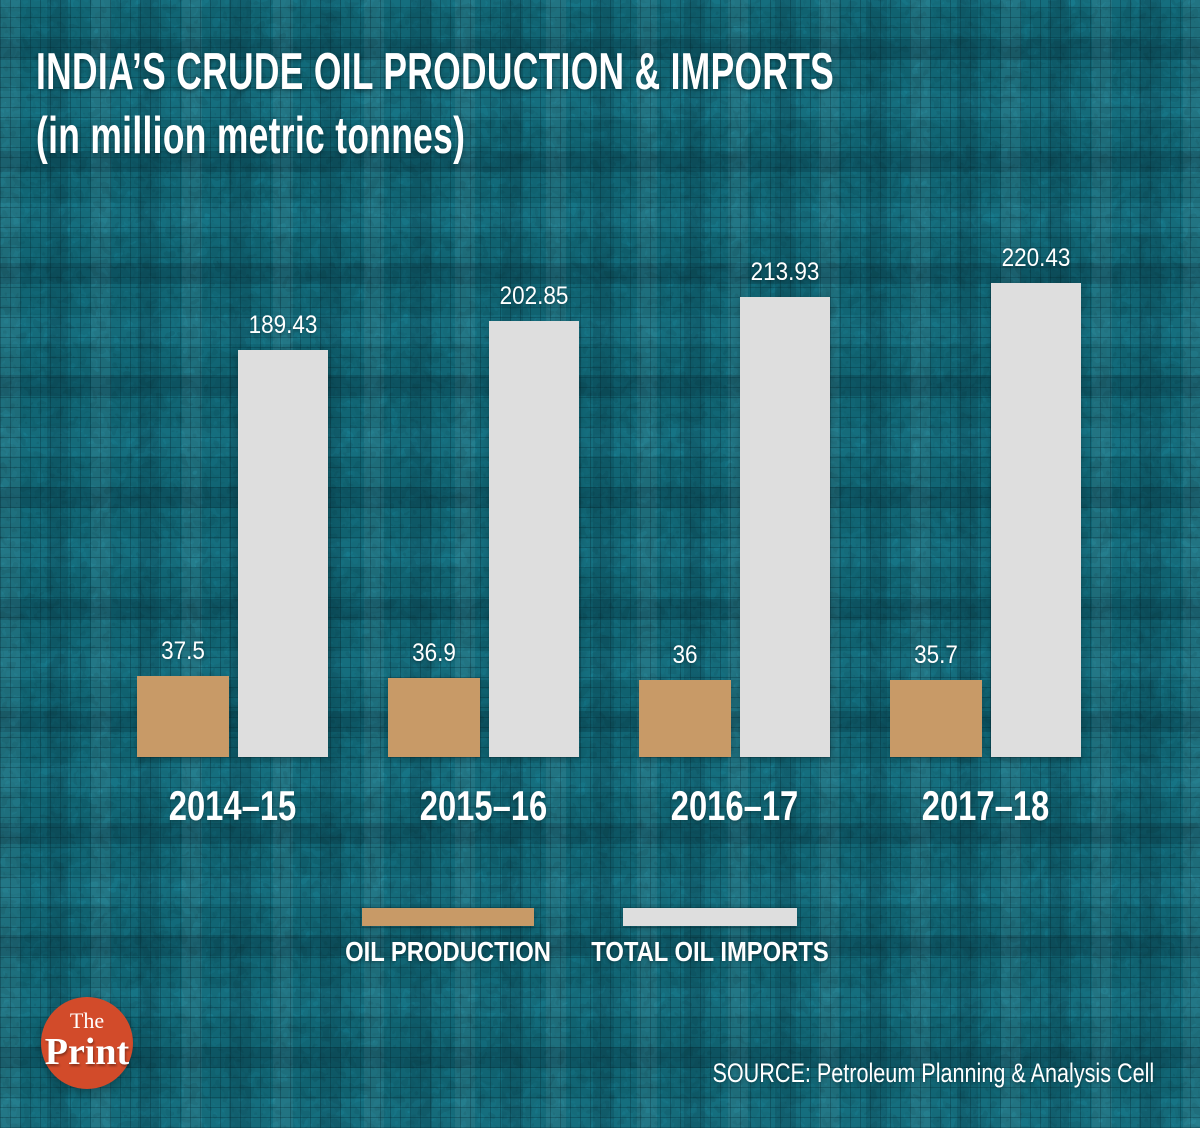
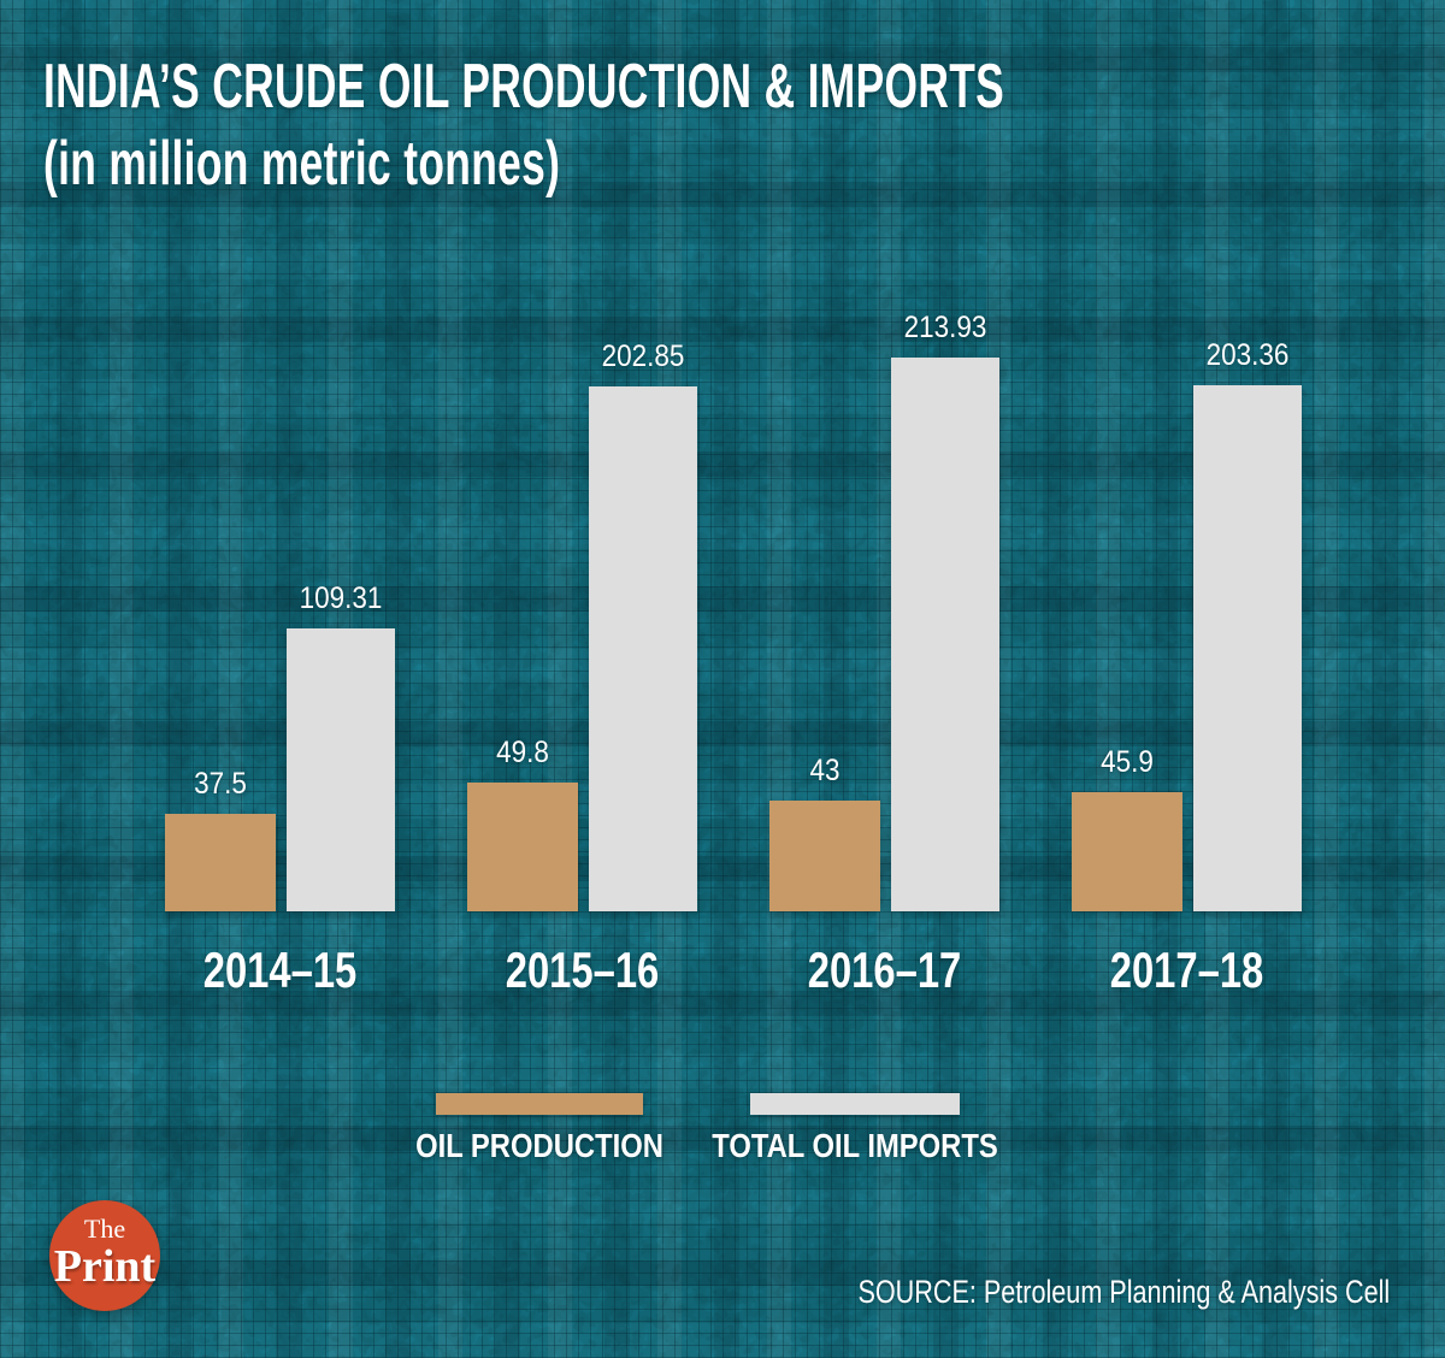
TOTAL OIL IMPORTS/2014–15: 189.43 -> 109.31
OIL PRODUCTION/2015–16: 36.9 -> 49.8
OIL PRODUCTION/2016–17: 36 -> 43
OIL PRODUCTION/2017–18: 35.7 -> 45.9
TOTAL OIL IMPORTS/2017–18: 220.43 -> 203.36
